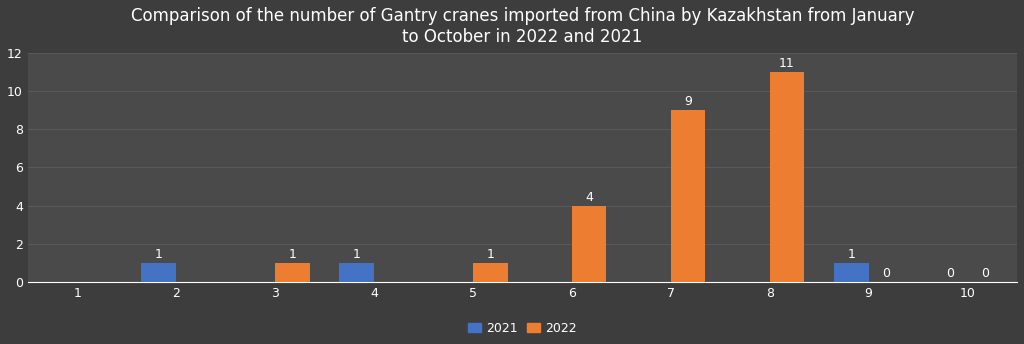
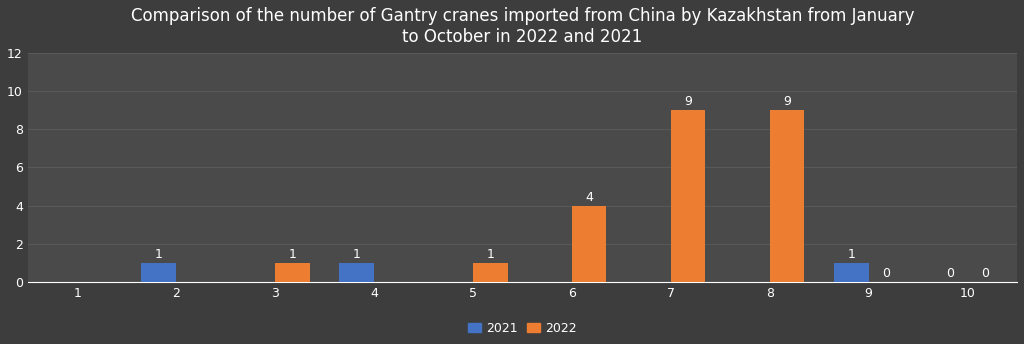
2022/8: 11 -> 9
